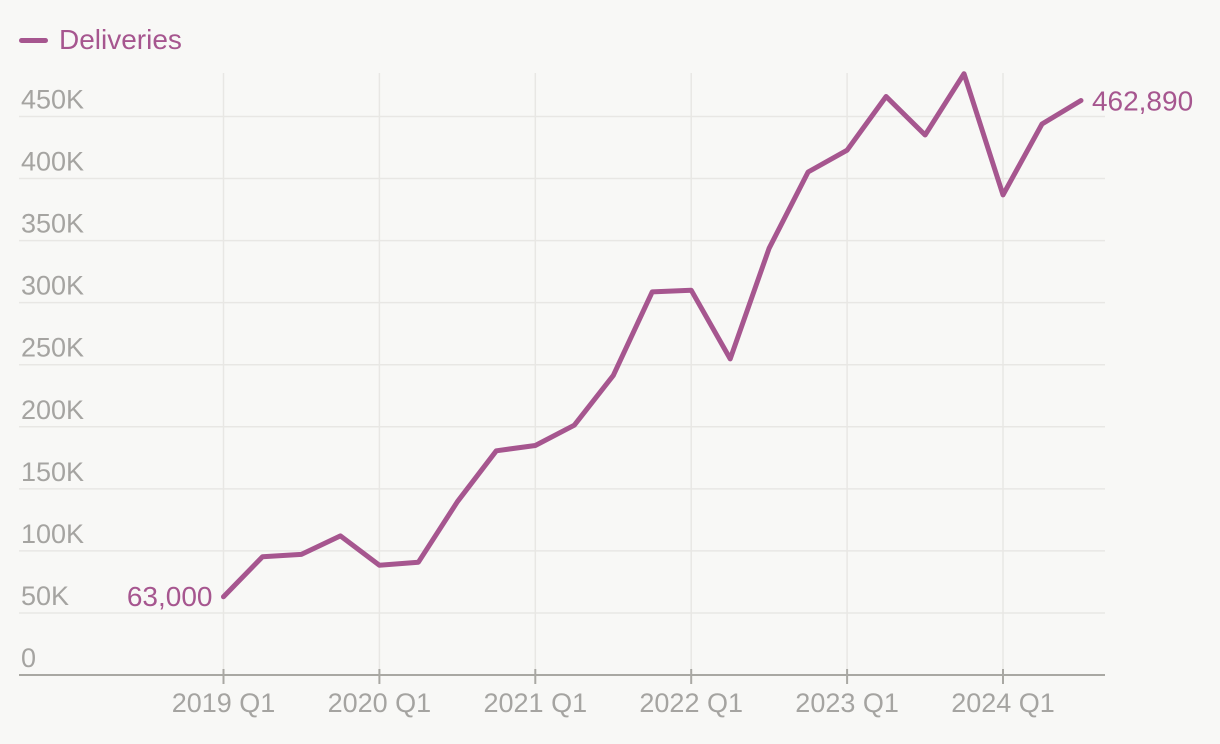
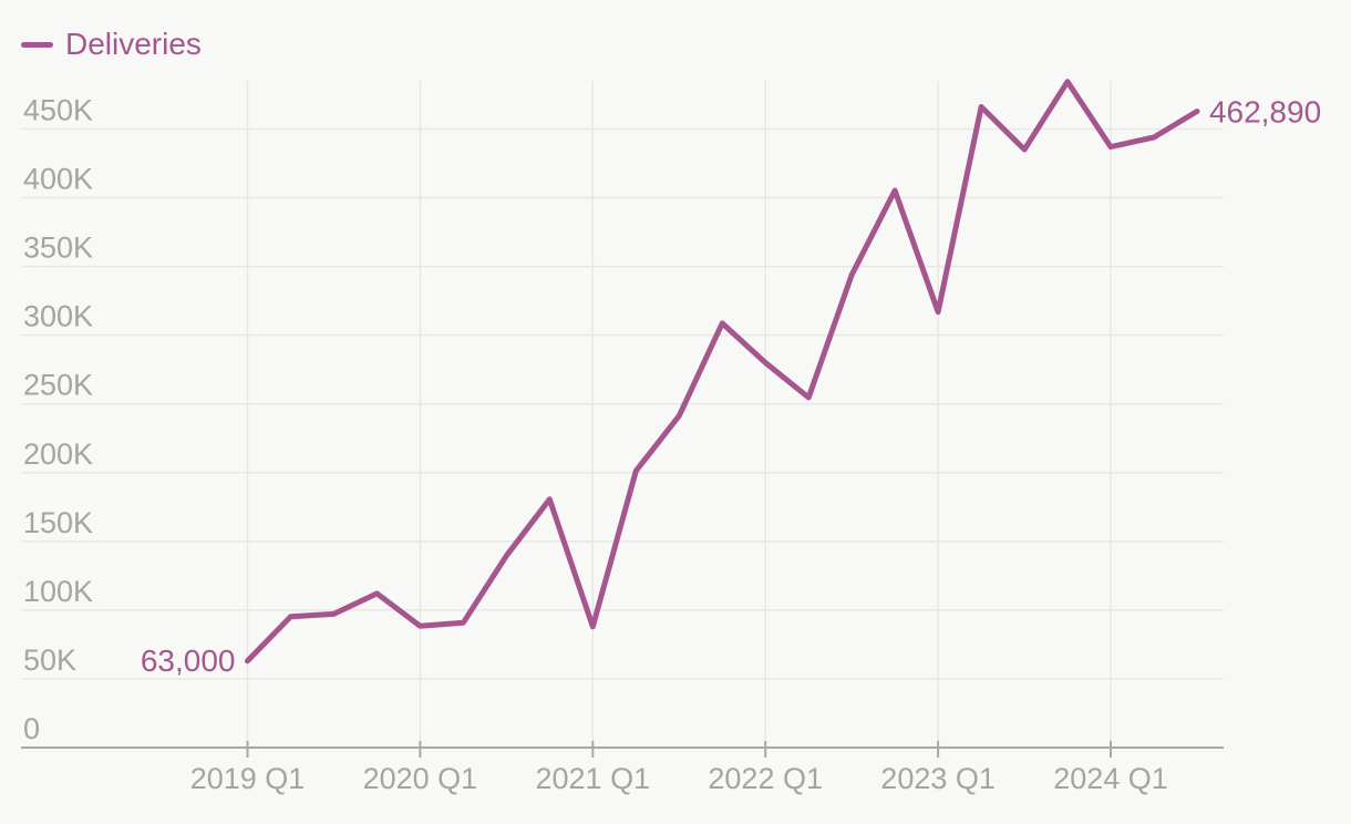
2021 Q1: 185K -> 88K
2022 Q1: 310K -> 280K
2023 Q1: 423K -> 317K
2024 Q1: 387K -> 437K
